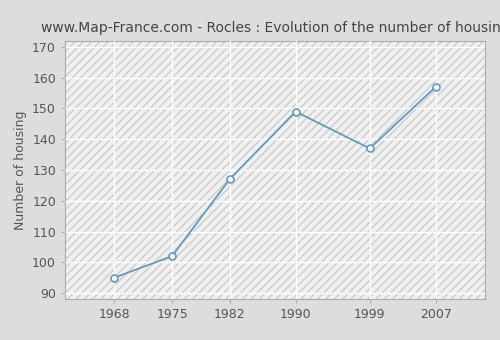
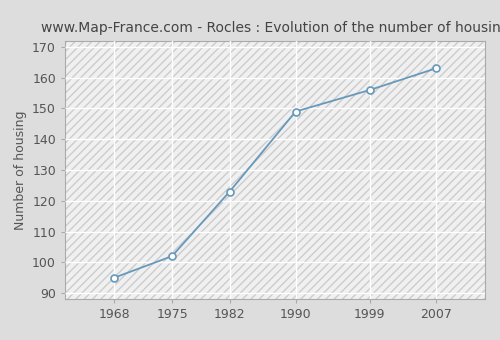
1982: 127 -> 123
1999: 137 -> 156
2007: 157 -> 163
